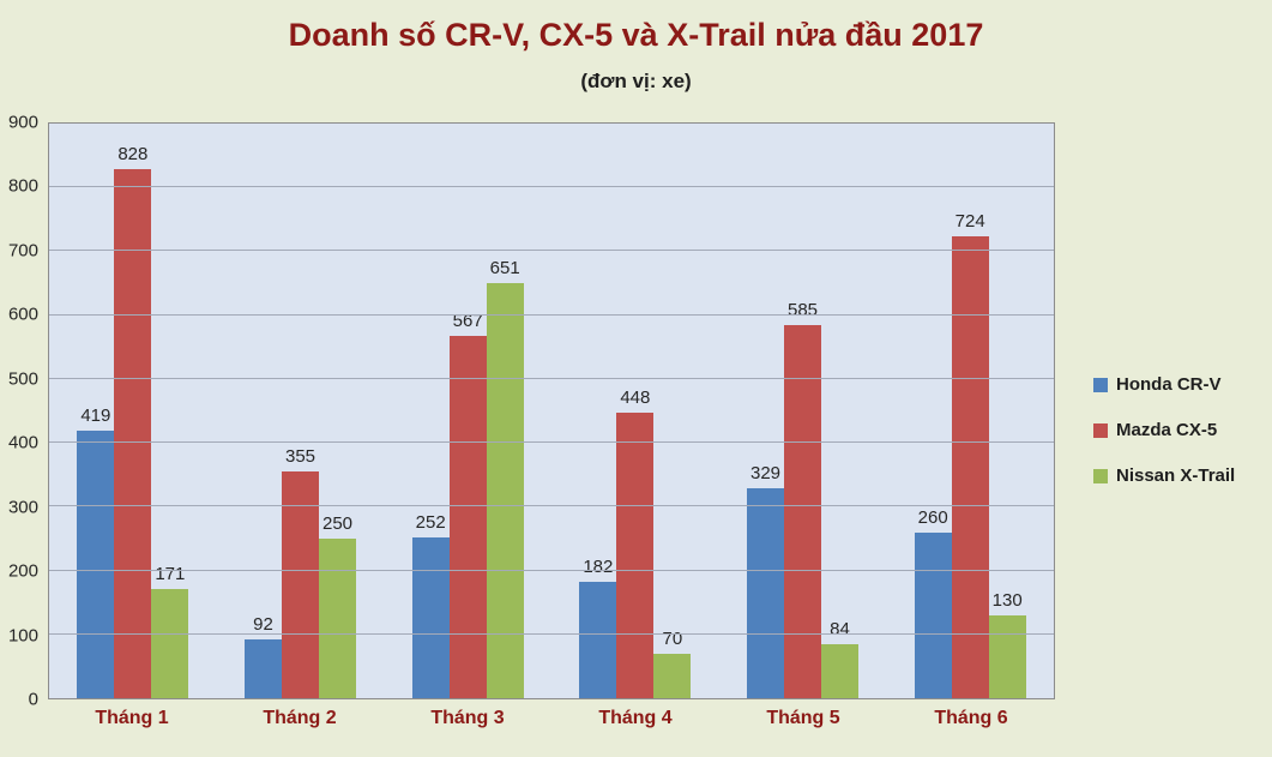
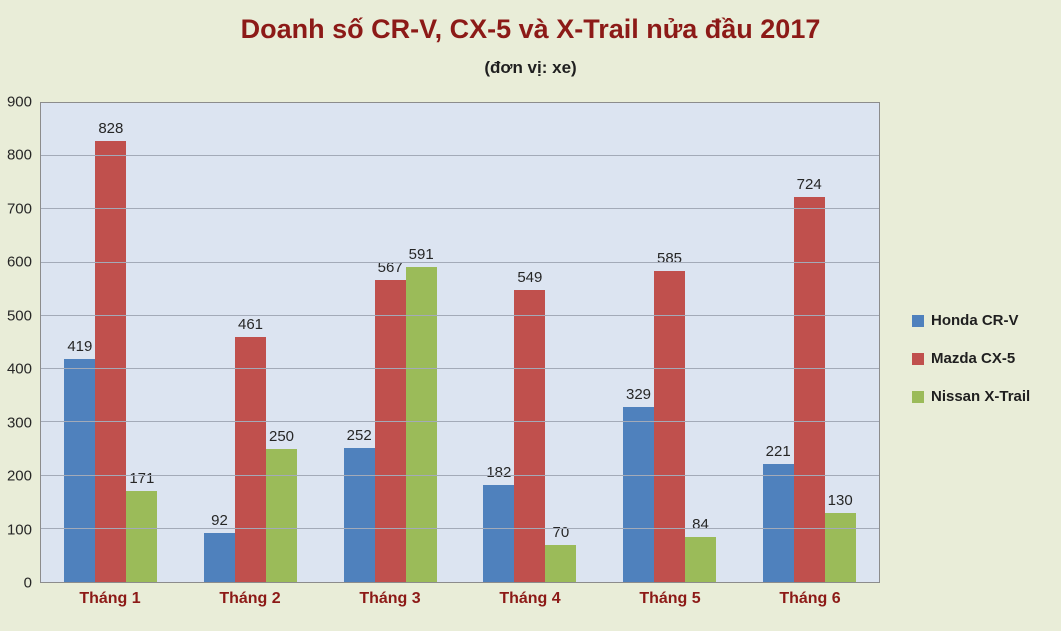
Mazda CX-5/Tháng 2: 355 -> 461
Nissan X-Trail/Tháng 3: 651 -> 591
Mazda CX-5/Tháng 4: 448 -> 549
Honda CR-V/Tháng 6: 260 -> 221
